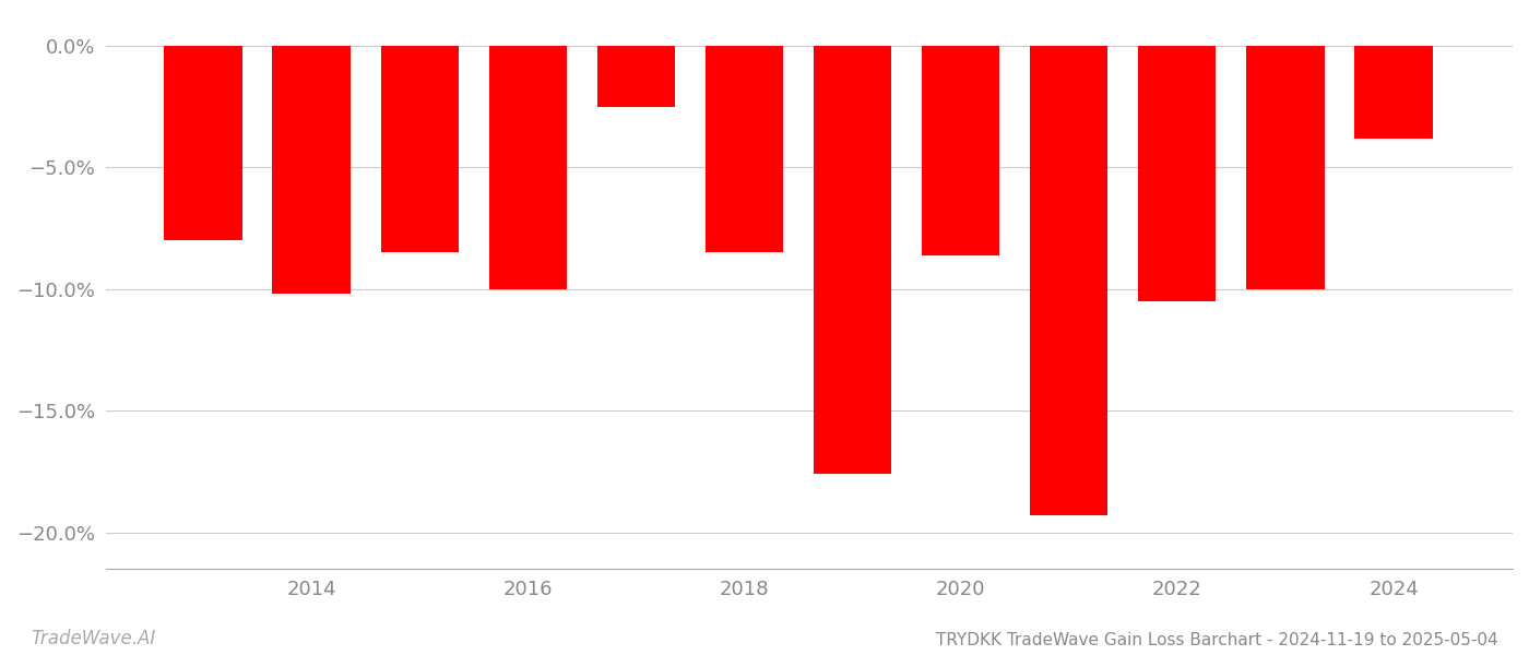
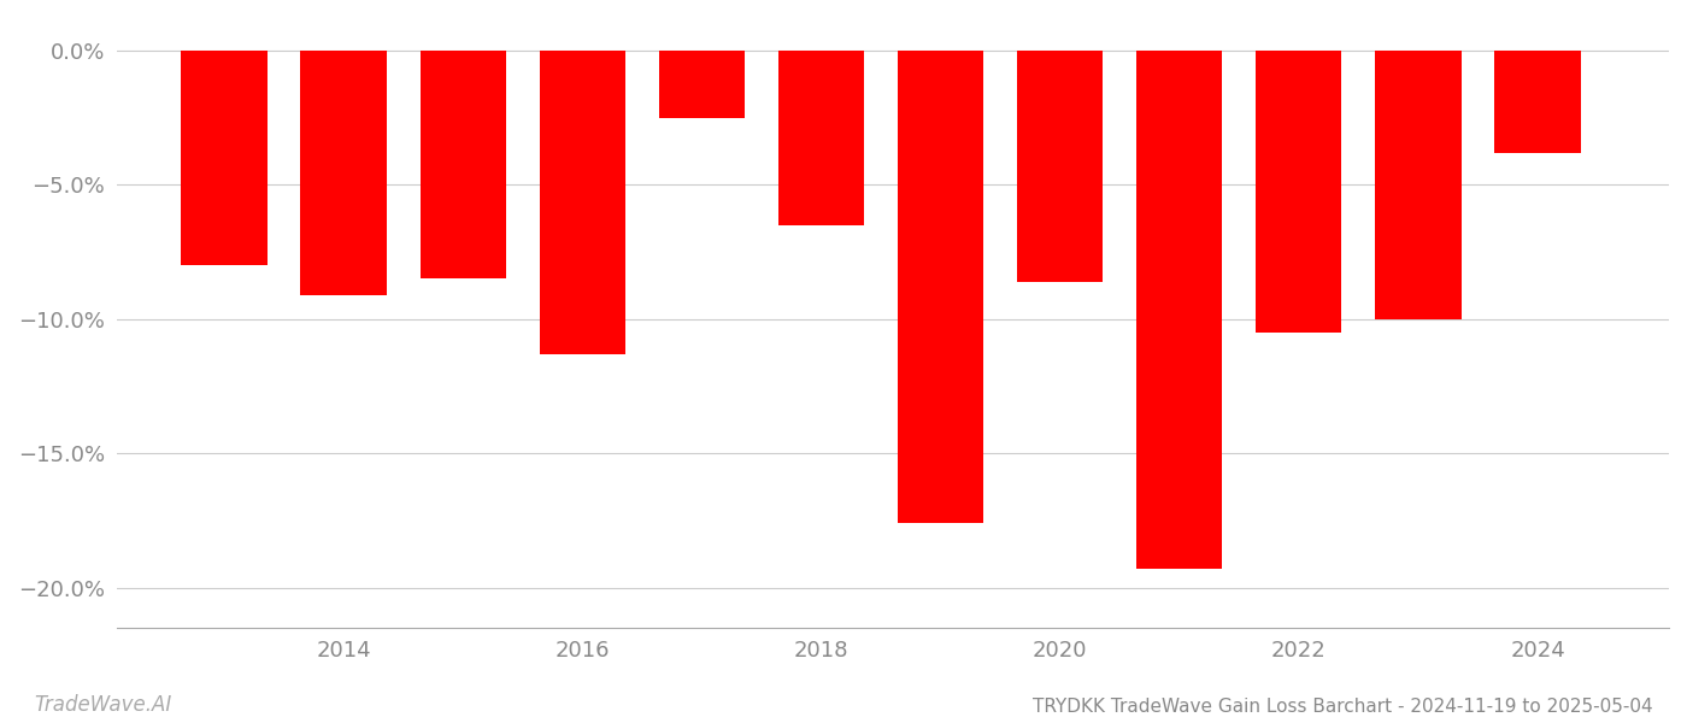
2014: -10.2% -> -9.1%
2016: -10.0% -> -11.3%
2018: -8.5% -> -6.5%
